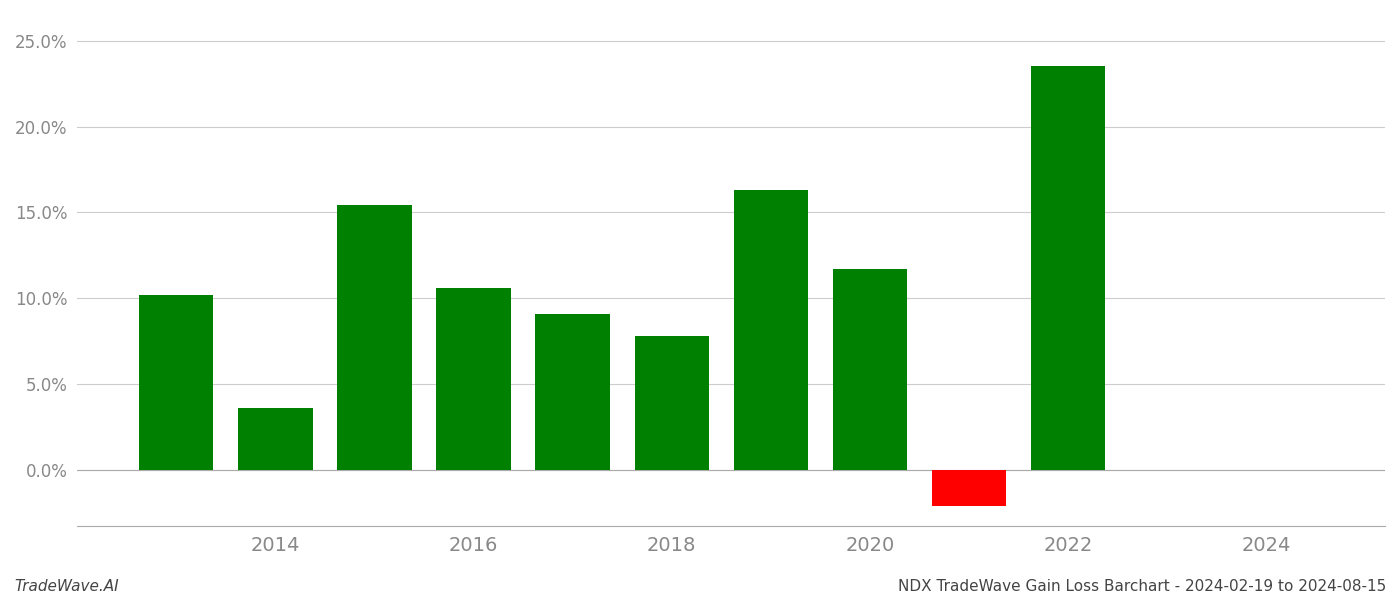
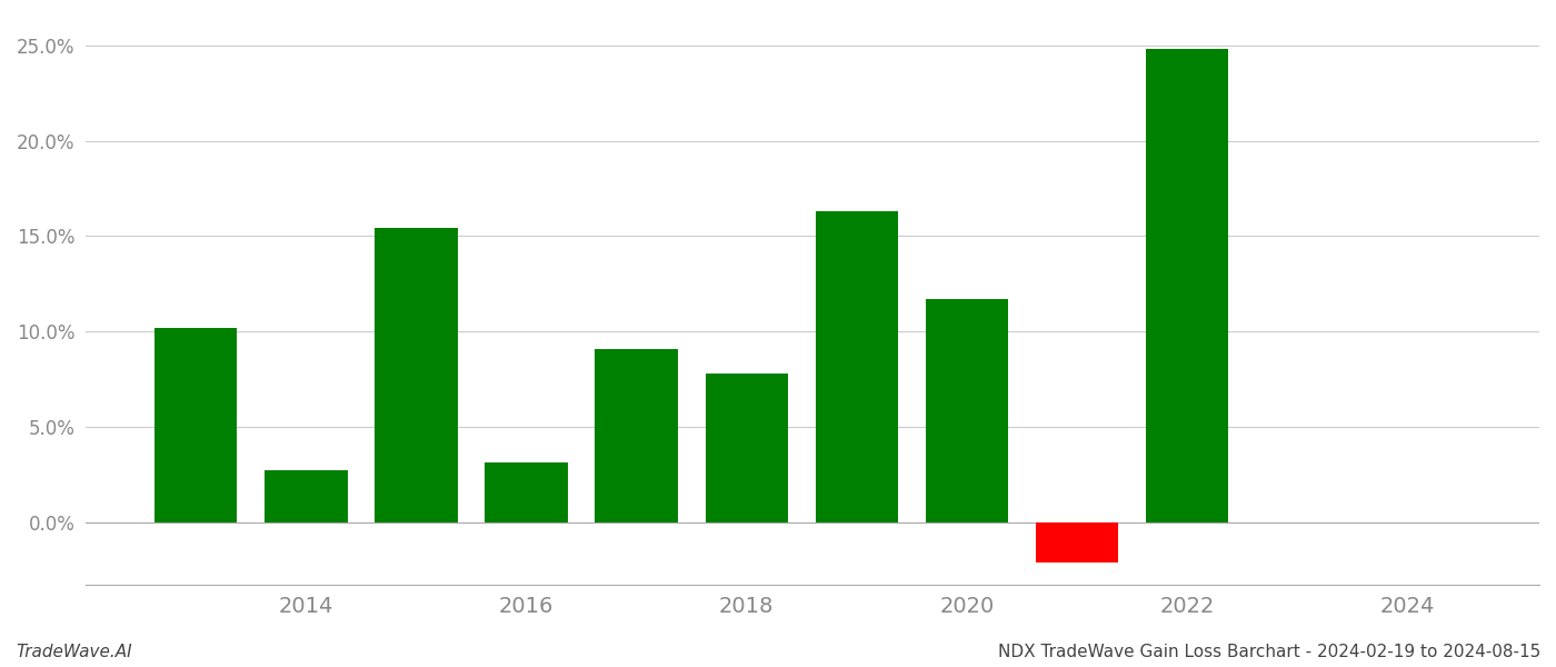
2014: 3.6% -> 2.7%
2016: 10.6% -> 3.1%
2022: 23.5% -> 24.8%
